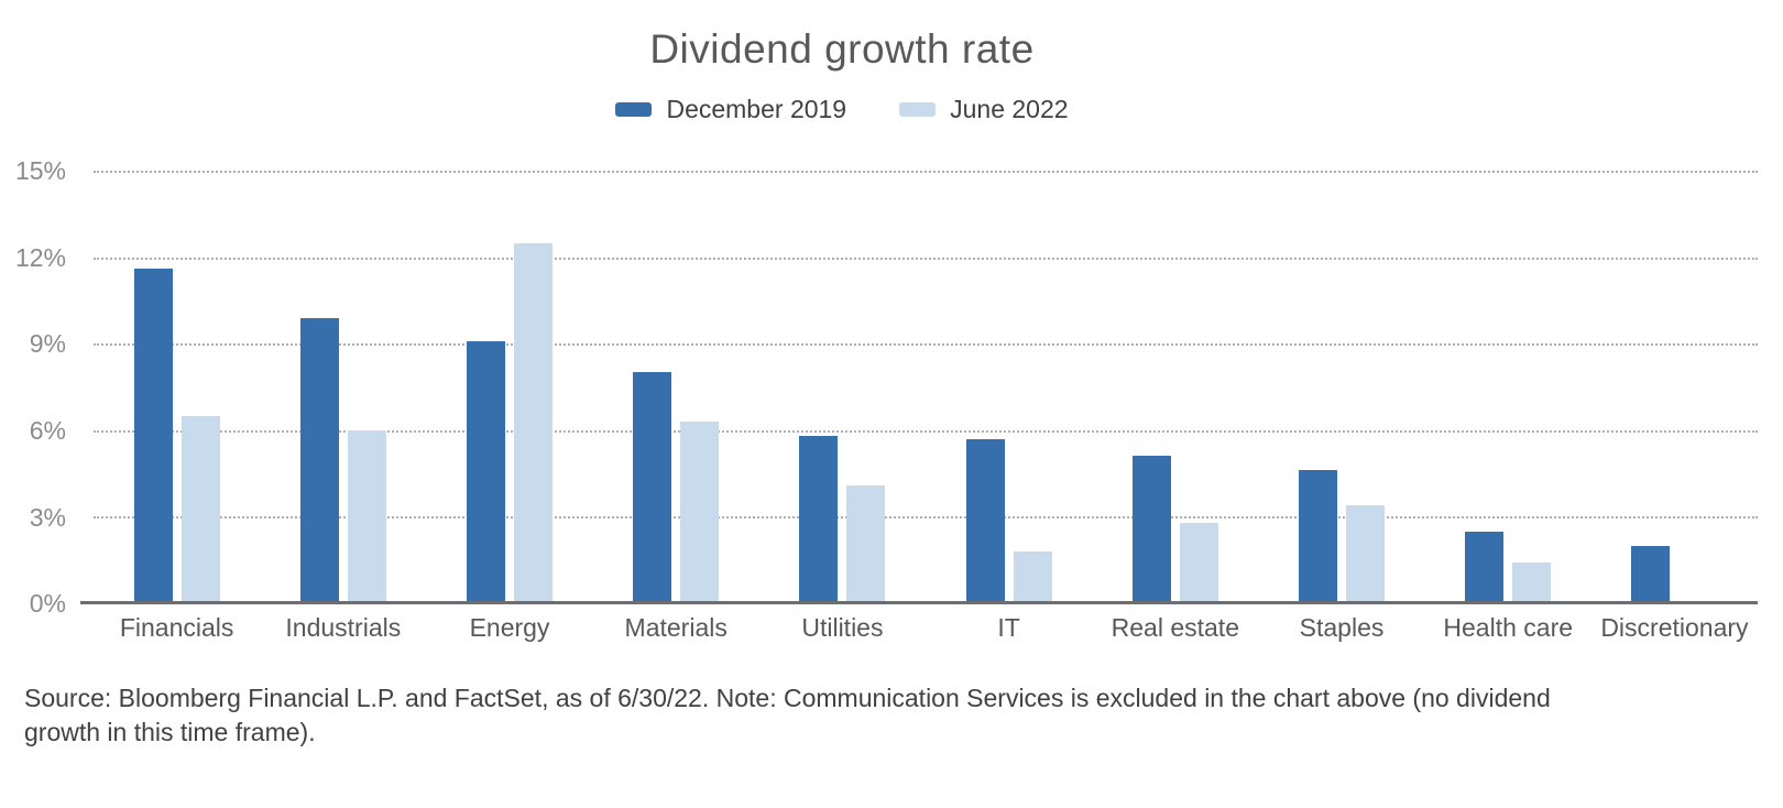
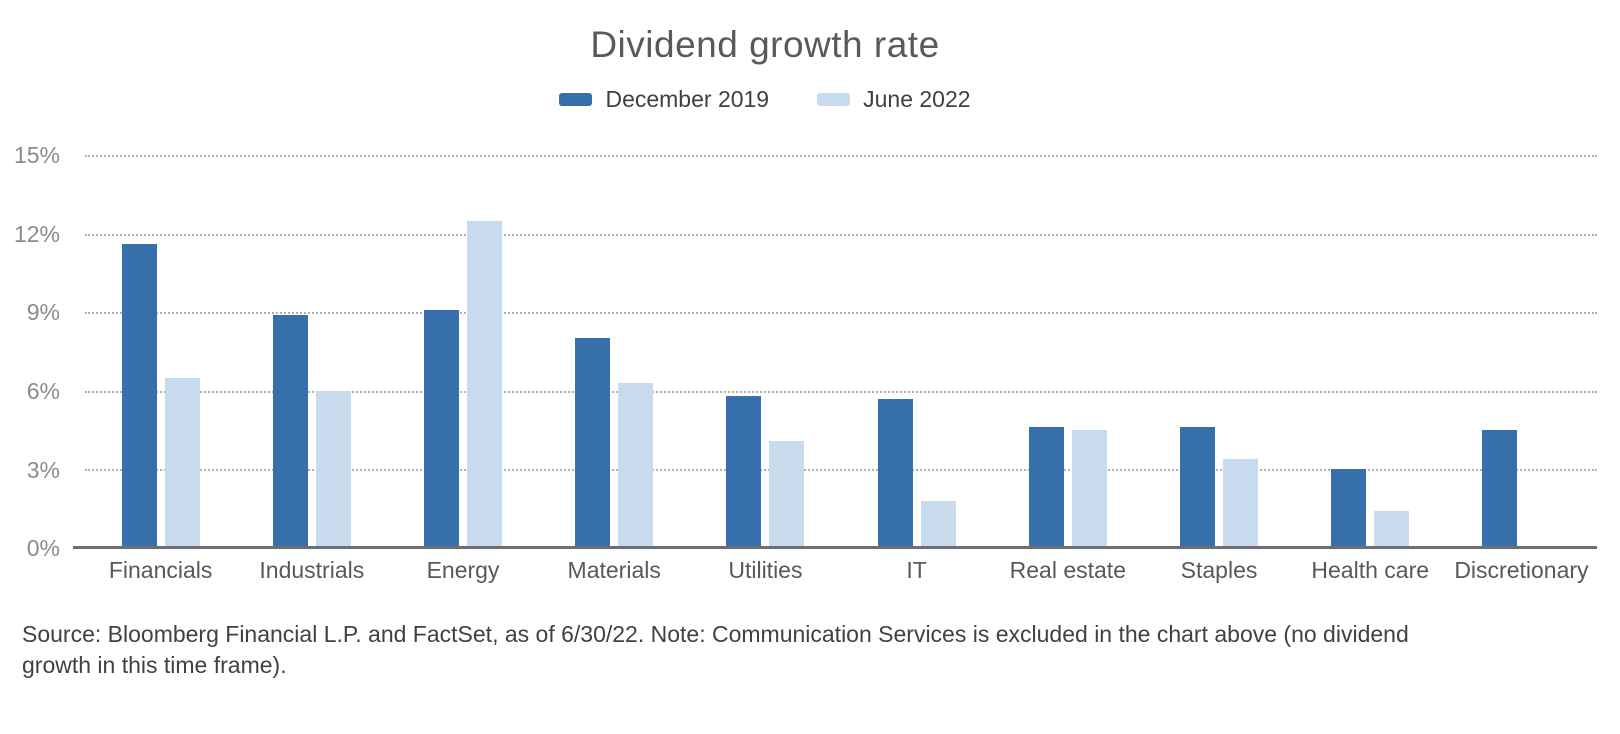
December 2019/Industrials: 9.9% -> 8.9%
December 2019/Real estate: 5.1% -> 4.6%
June 2022/Real estate: 2.8% -> 4.5%
December 2019/Health care: 2.5% -> 3.0%
December 2019/Discretionary: 2.0% -> 4.5%
